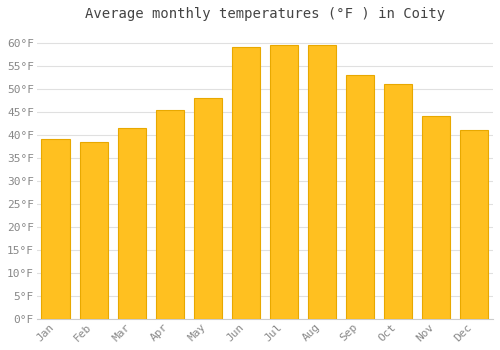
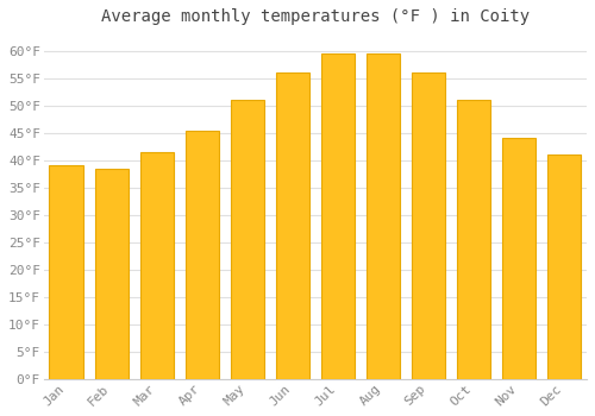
May: 48.0°F -> 51.0°F
Jun: 59.0°F -> 56.0°F
Sep: 53.0°F -> 56.0°F
